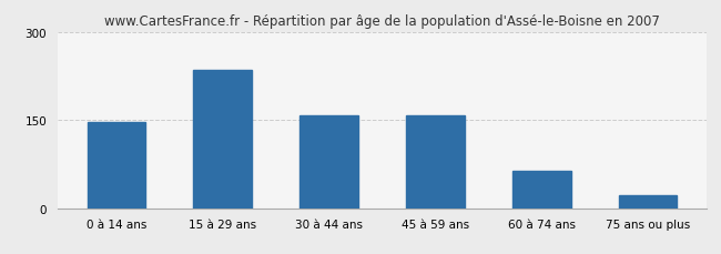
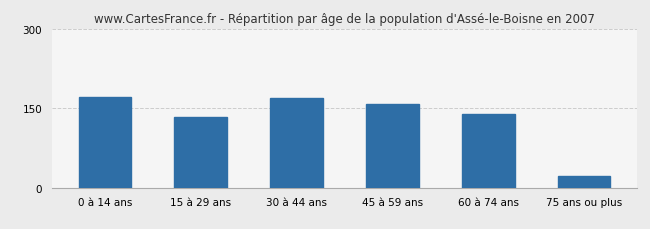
0 à 14 ans: 146 -> 172
15 à 29 ans: 236 -> 133
30 à 44 ans: 158 -> 170
60 à 74 ans: 64 -> 140
